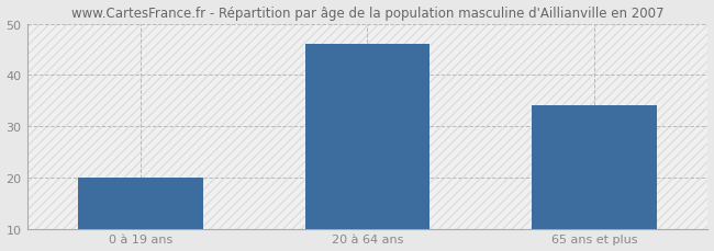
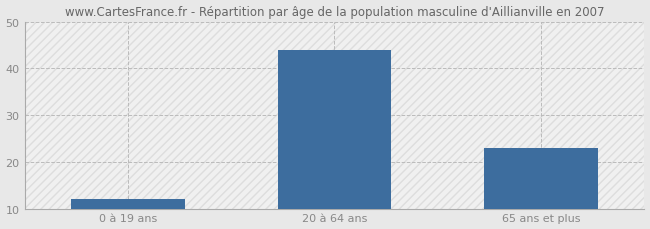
0 à 19 ans: 20 -> 12
20 à 64 ans: 46 -> 44
65 ans et plus: 34 -> 23
